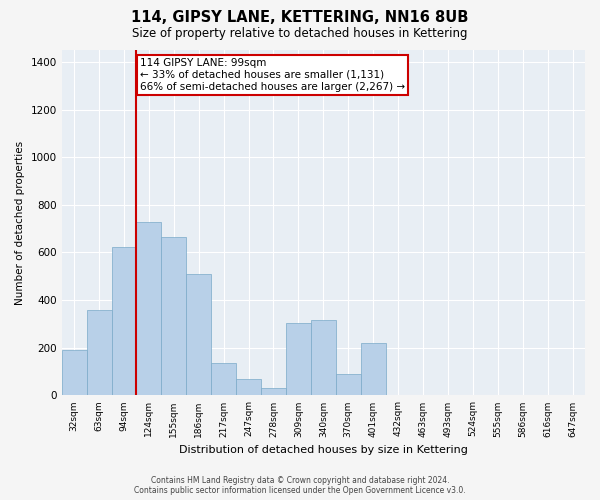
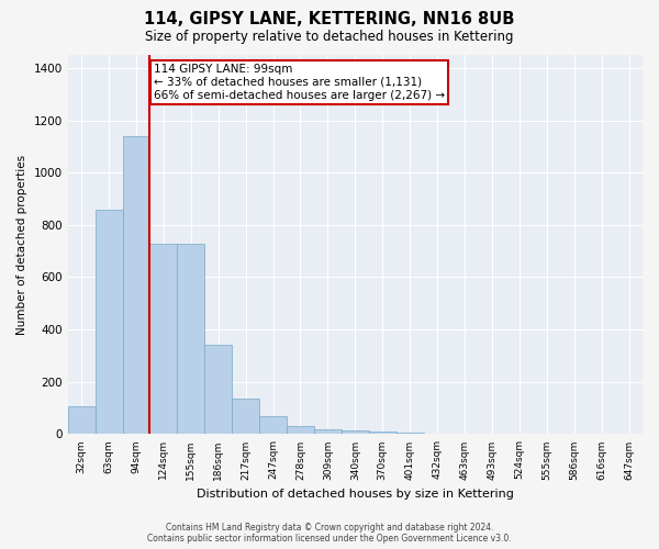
32sqm: 190 -> 105
63sqm: 360 -> 860
94sqm: 625 -> 1140
155sqm: 665 -> 730
186sqm: 510 -> 340
309sqm: 305 -> 20
340sqm: 315 -> 15
370sqm: 90 -> 10
401sqm: 220 -> 5
